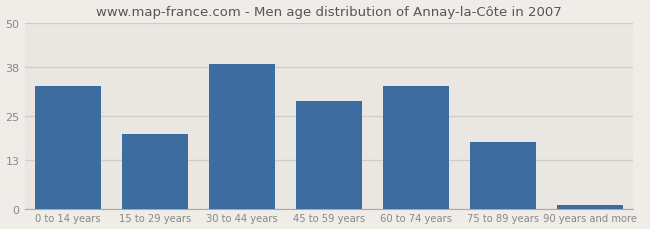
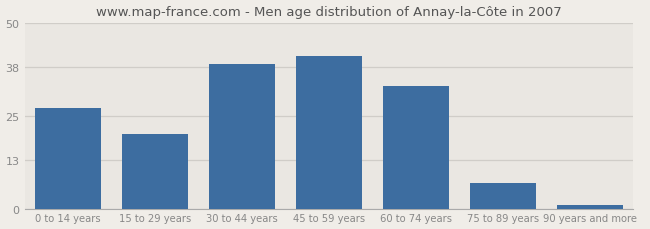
0 to 14 years: 33 -> 27
45 to 59 years: 29 -> 41
75 to 89 years: 18 -> 7
